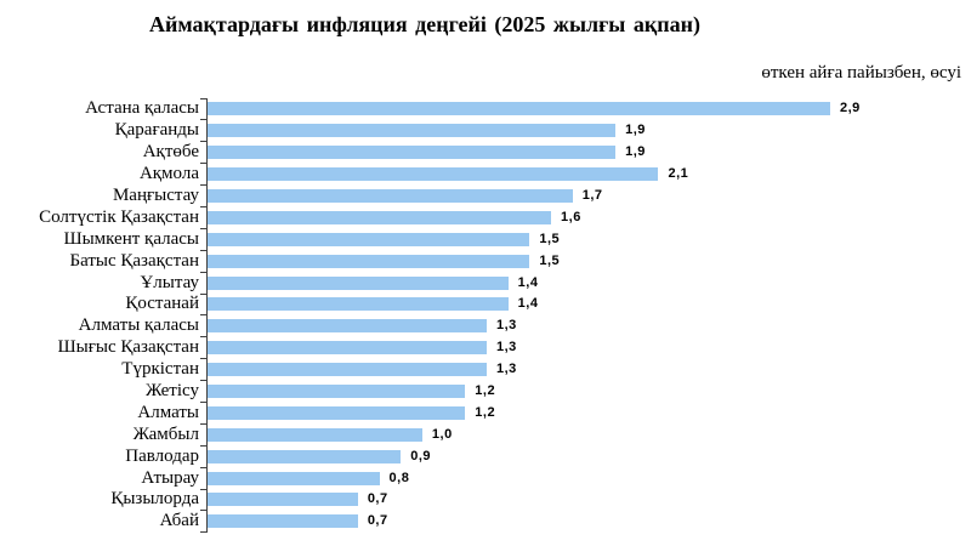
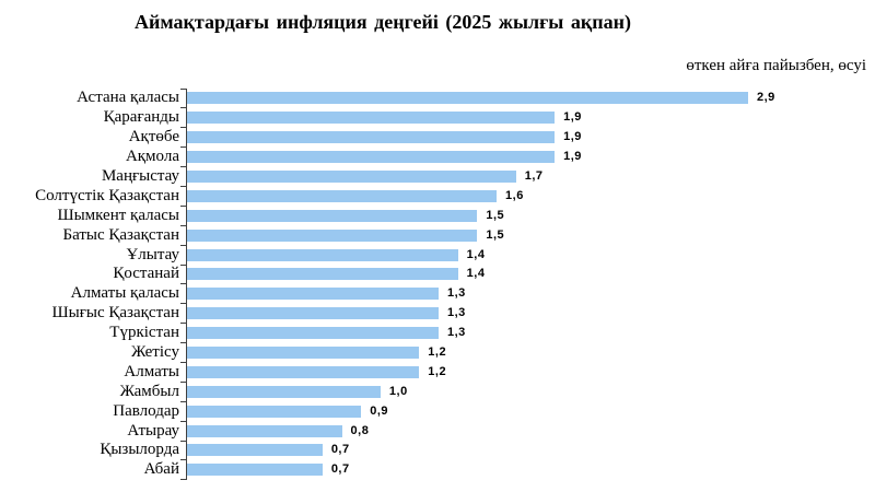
Ақмола: 2,1 -> 1,9
